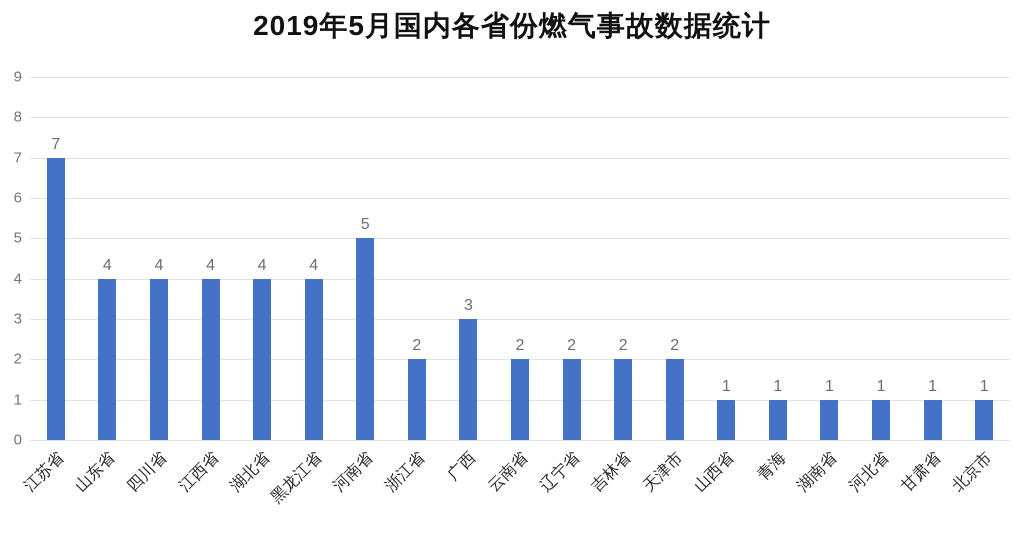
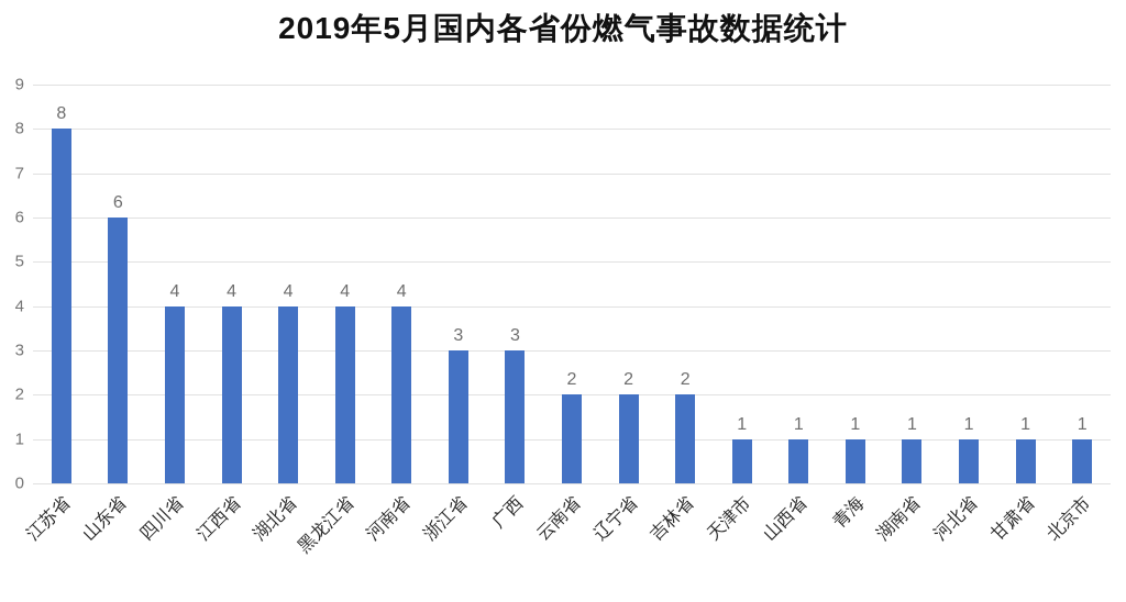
江苏省: 7 -> 8
山东省: 4 -> 6
河南省: 5 -> 4
浙江省: 2 -> 3
天津市: 2 -> 1
